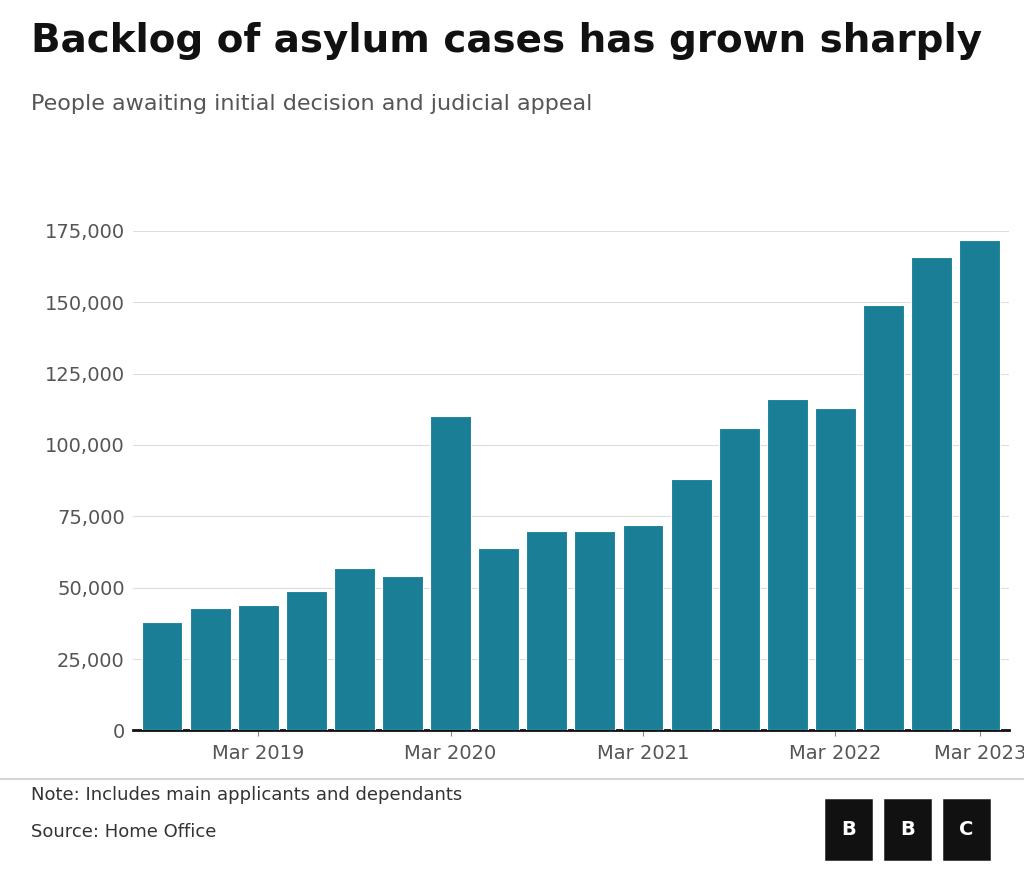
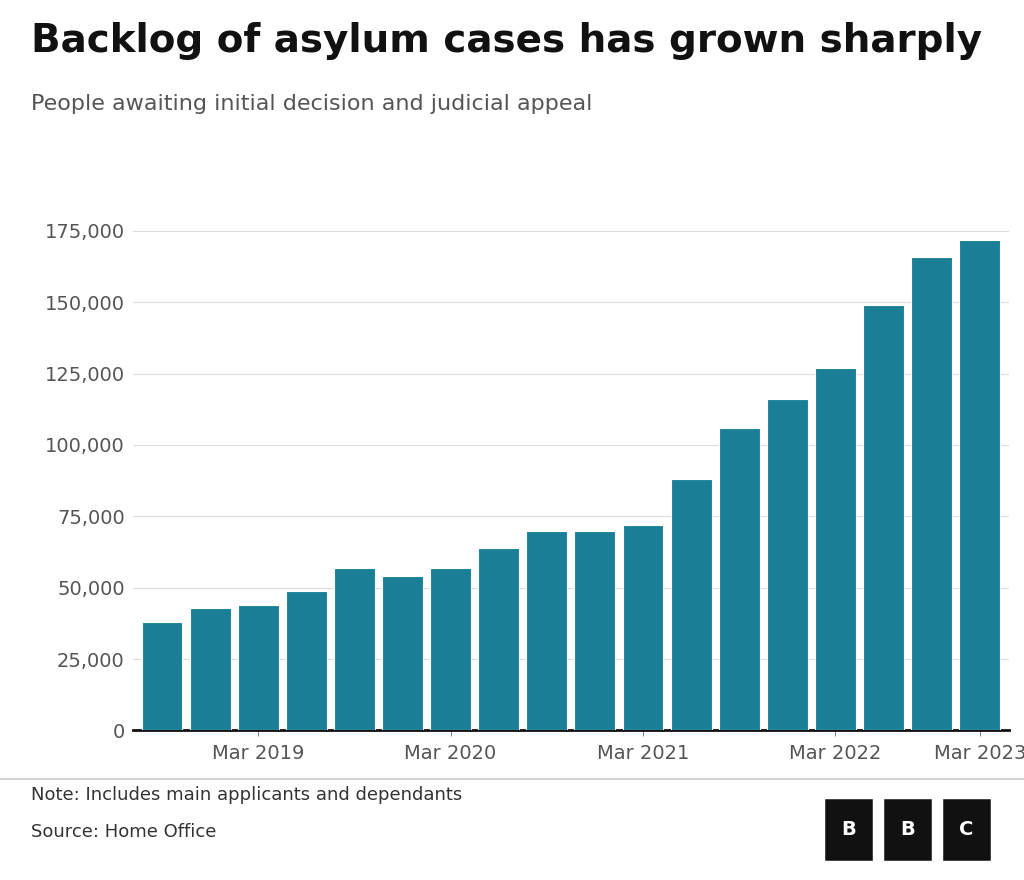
Mar 2020: 110,000 -> 57,000
Mar 2022: 113,000 -> 127,000
